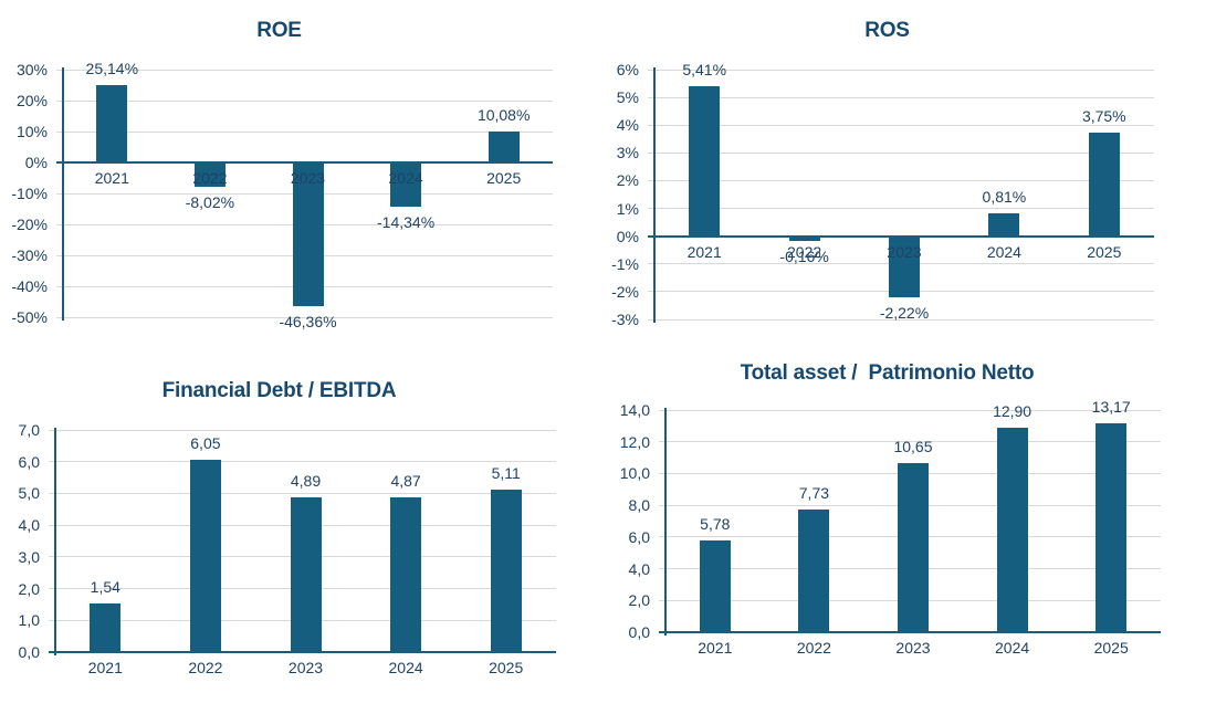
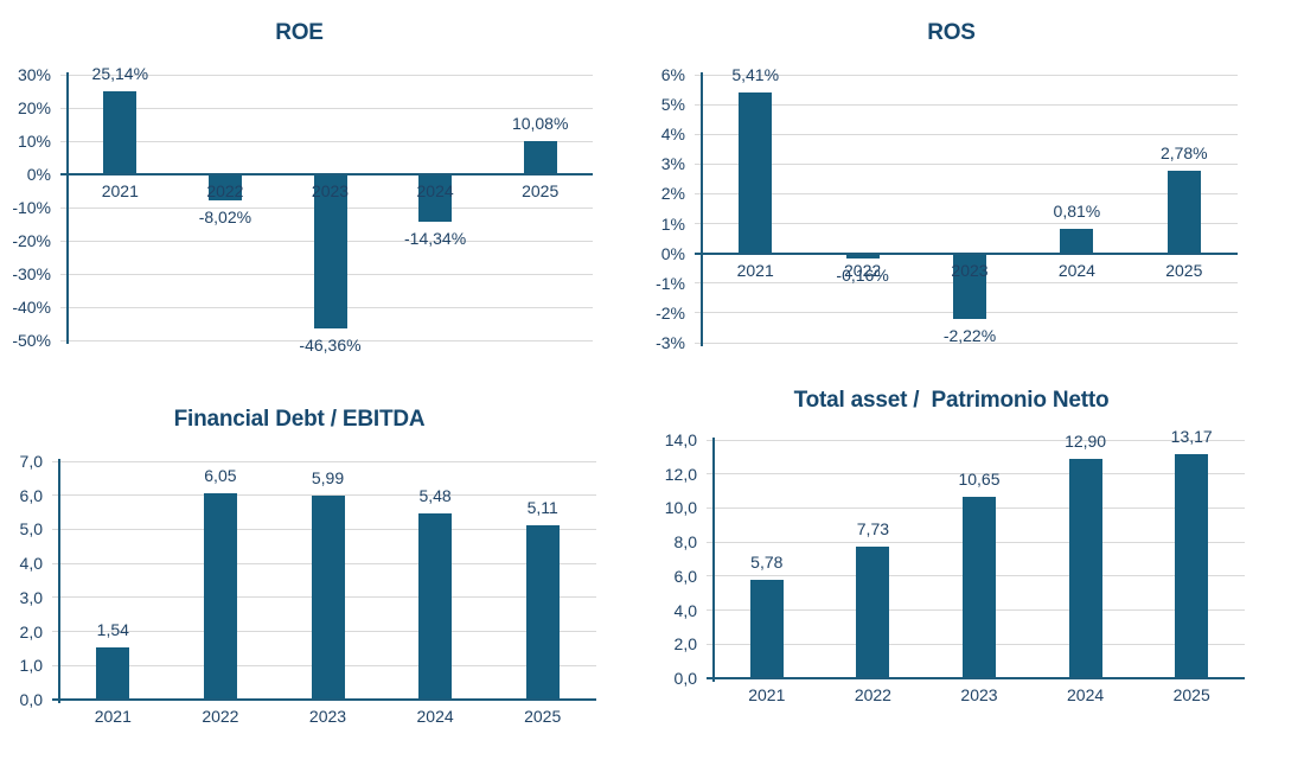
ROS/2025: 3,75% -> 2,78%
Financial Debt / EBITDA/2023: 4,89 -> 5,99
Financial Debt / EBITDA/2024: 4,87 -> 5,48
